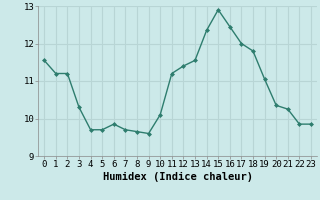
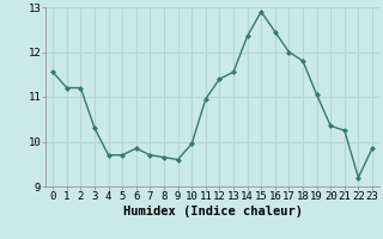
10: 10.10 -> 9.95
11: 11.20 -> 10.95
22: 9.85 -> 9.20
